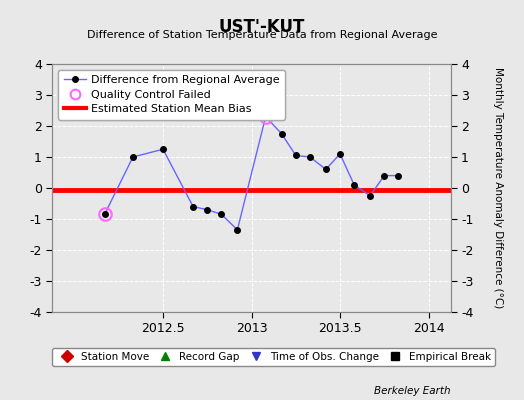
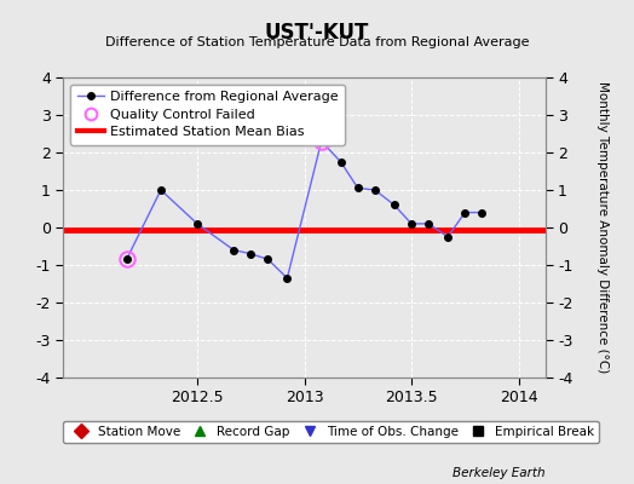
2012.5: 1.25 -> 0.10
2013.5: 1.10 -> 0.10
